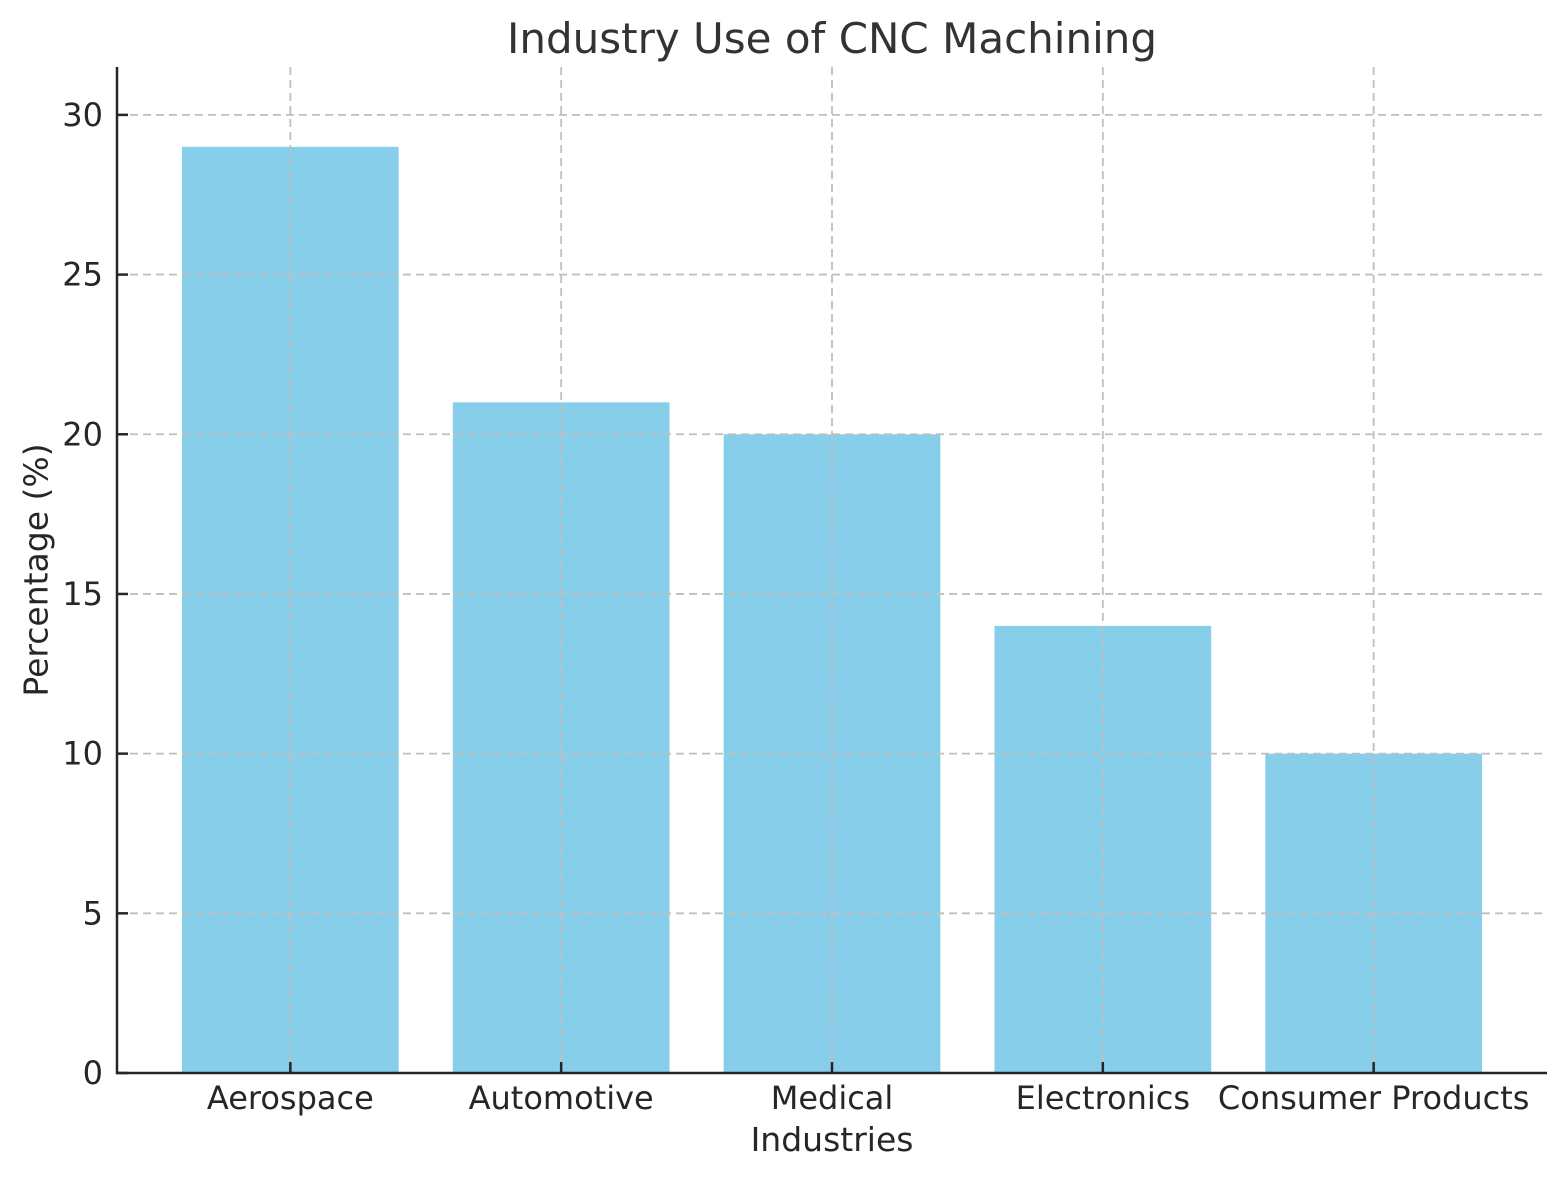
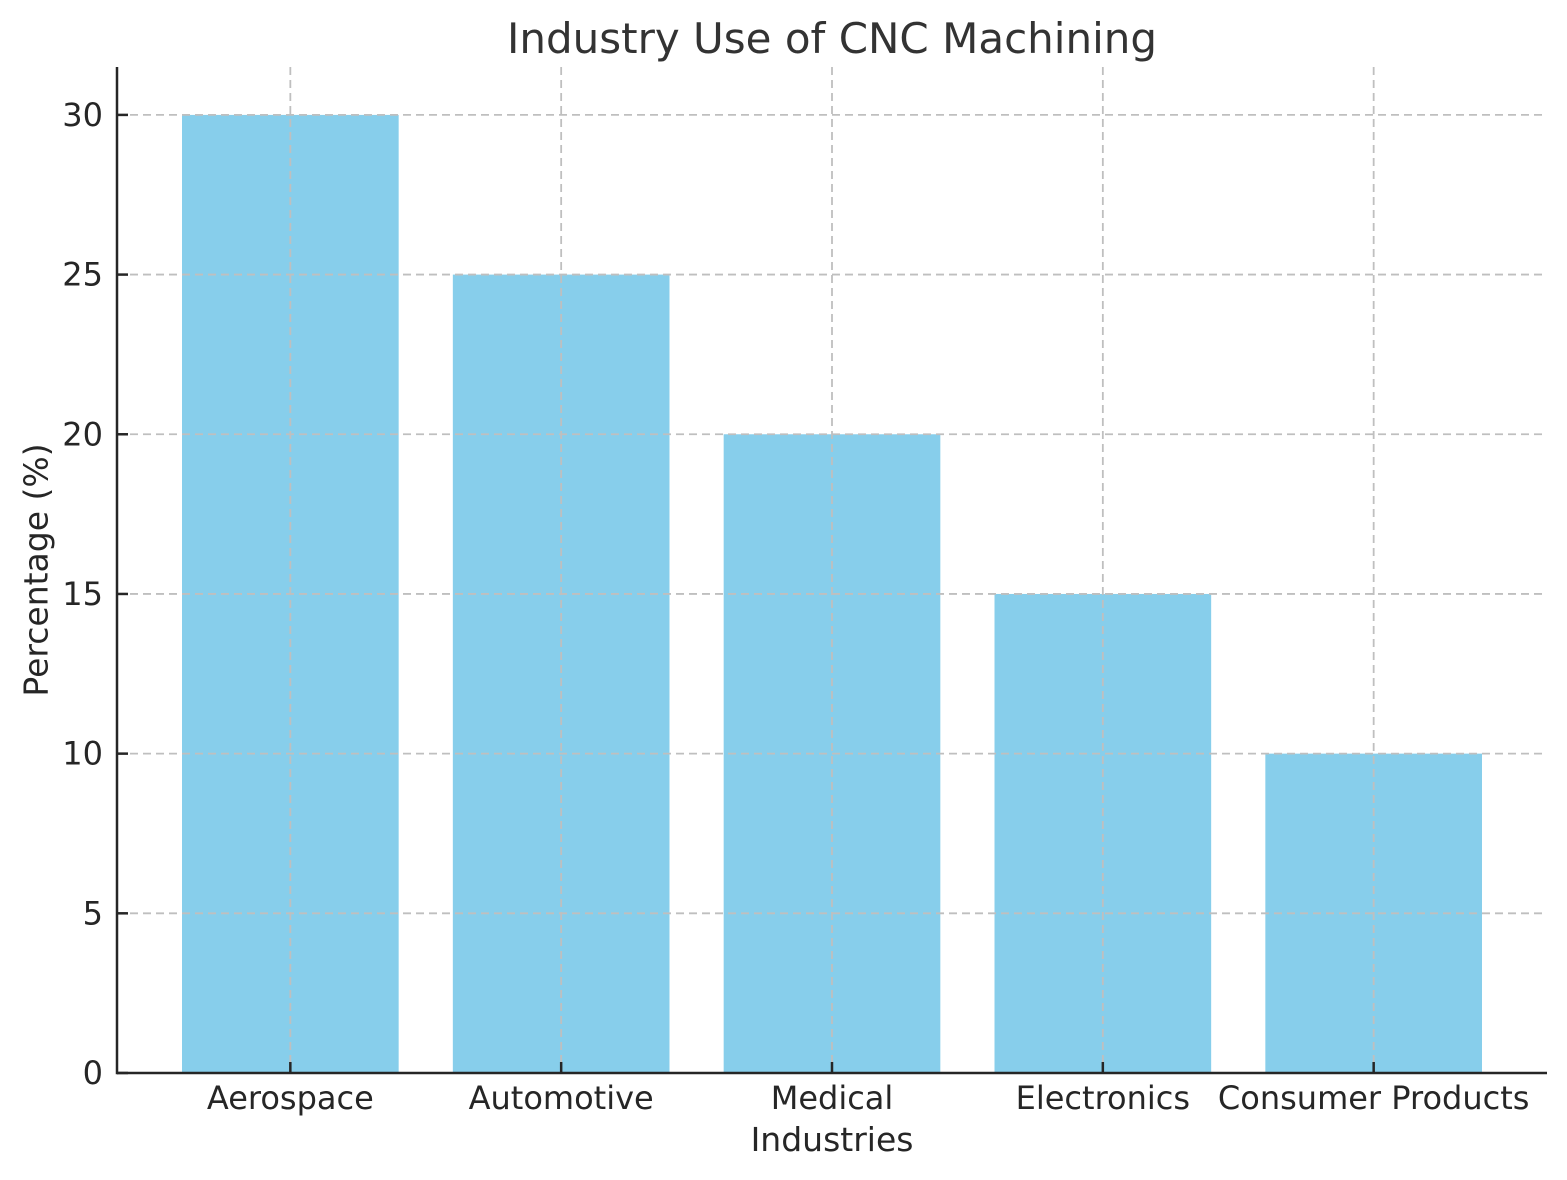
Aerospace: 29 -> 30
Automotive: 21 -> 25
Electronics: 14 -> 15
